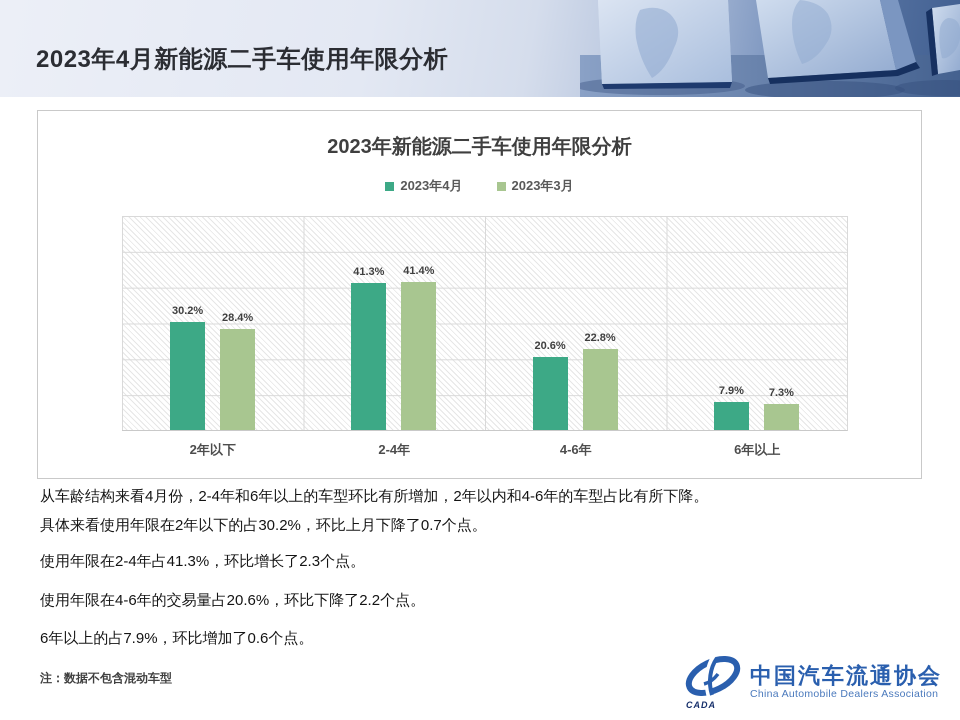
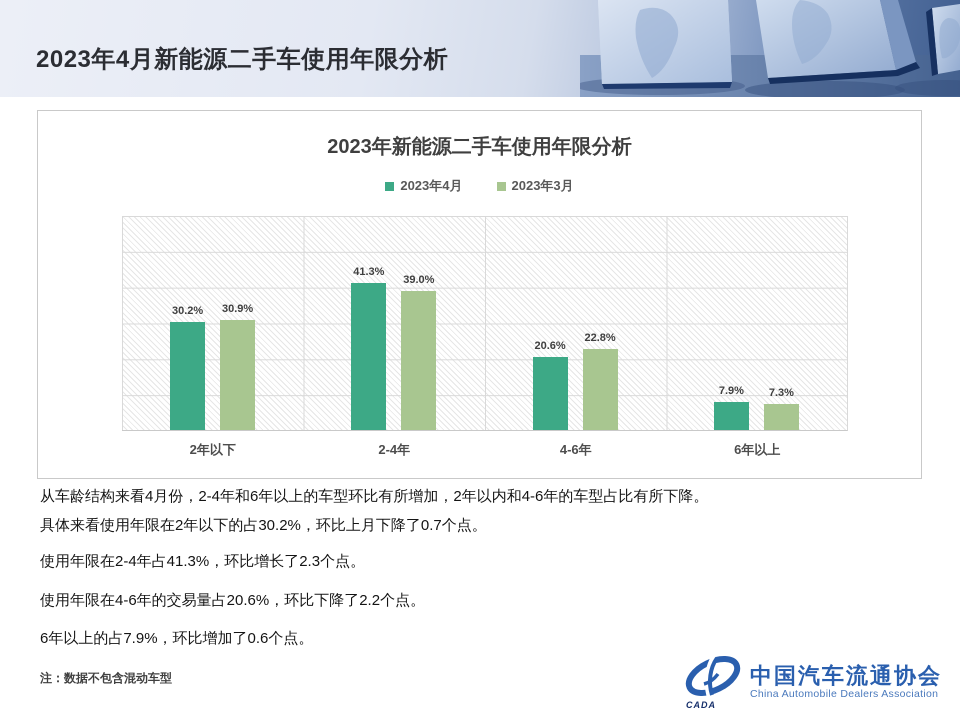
2023年3月/2年以下: 28.4% -> 30.9%
2023年3月/2-4年: 41.4% -> 39.0%
